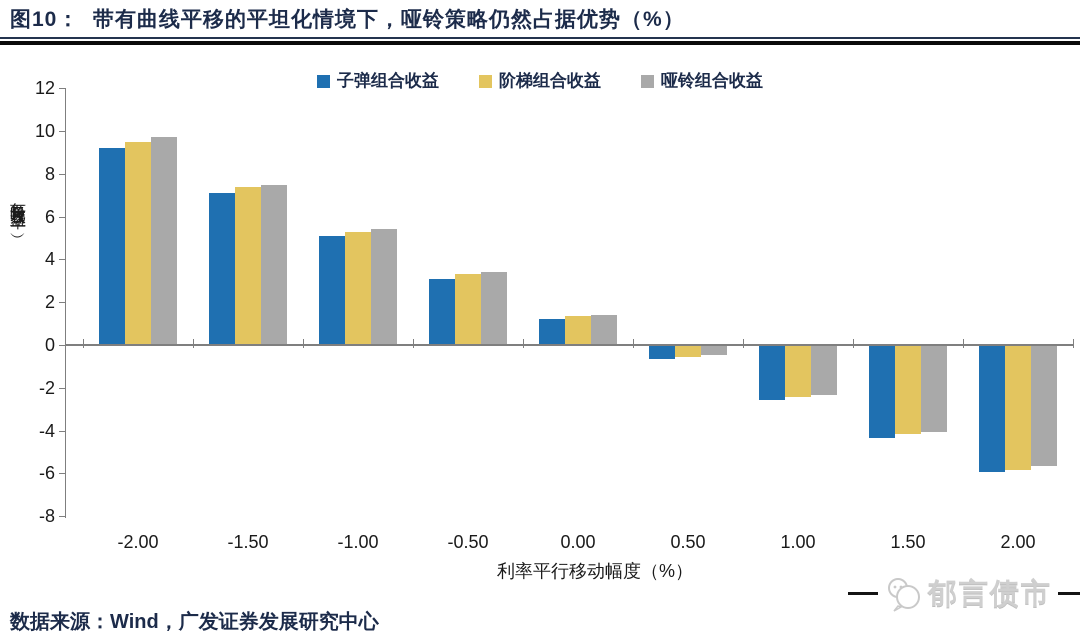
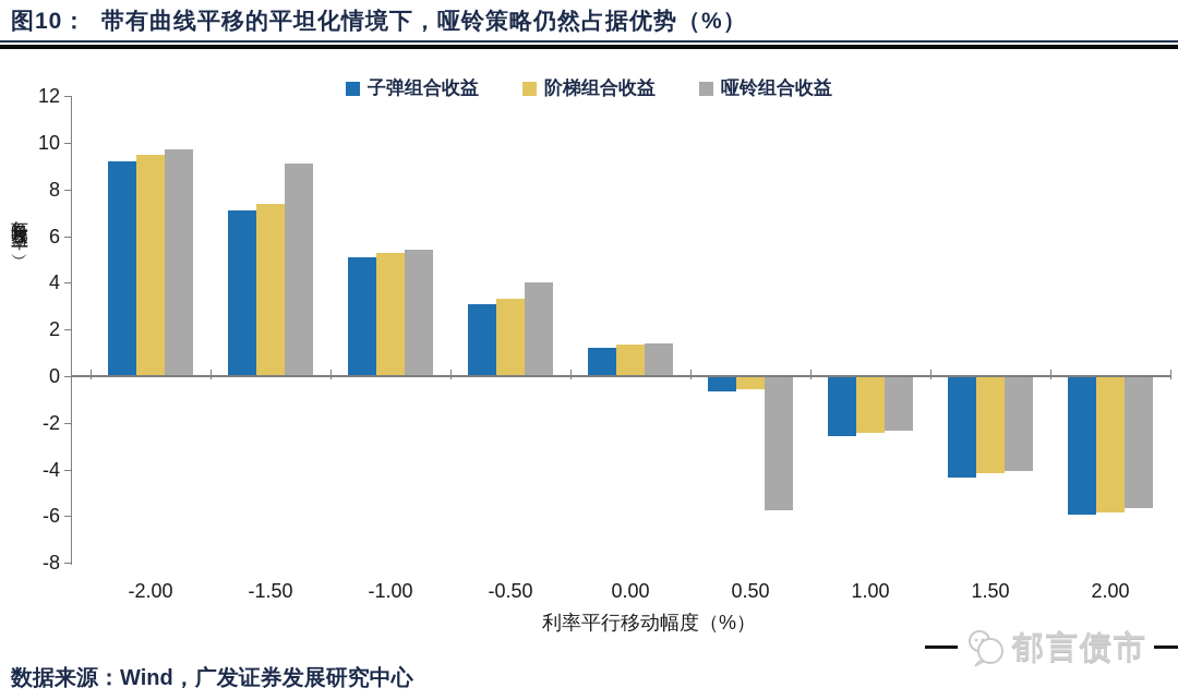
哑铃组合收益/-1.50: 7.5 -> 9.1
哑铃组合收益/-0.50: 3.4 -> 4.0
哑铃组合收益/0.50: -0.4 -> -5.7
